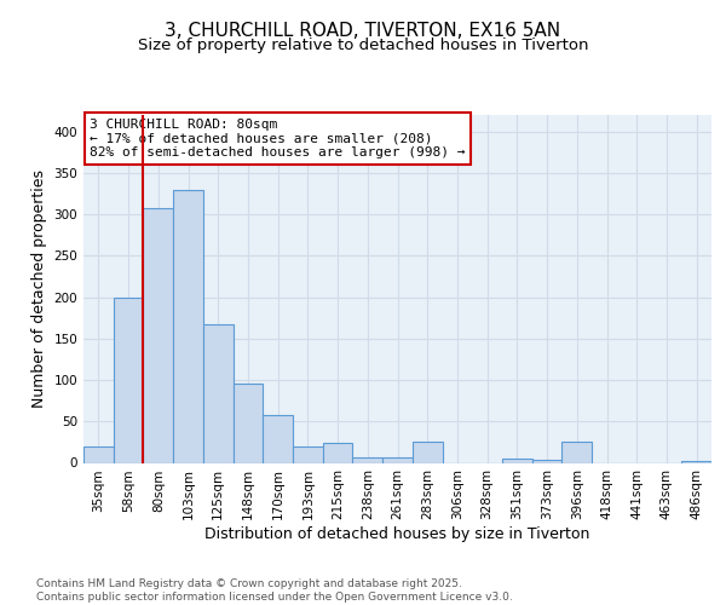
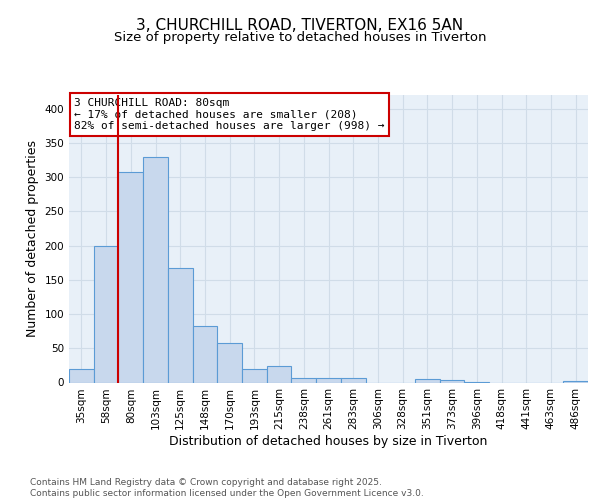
148sqm: 96 -> 83
283sqm: 26 -> 7
396sqm: 26 -> 1
